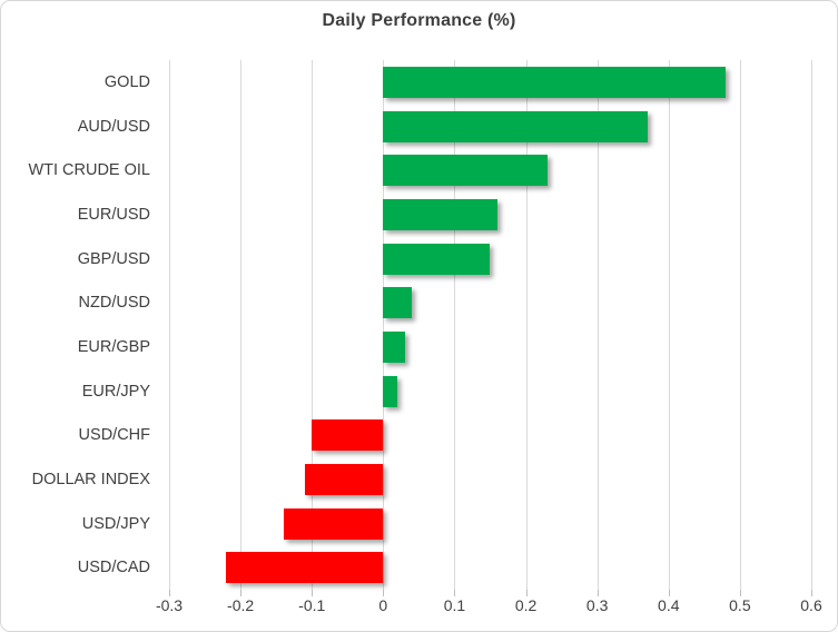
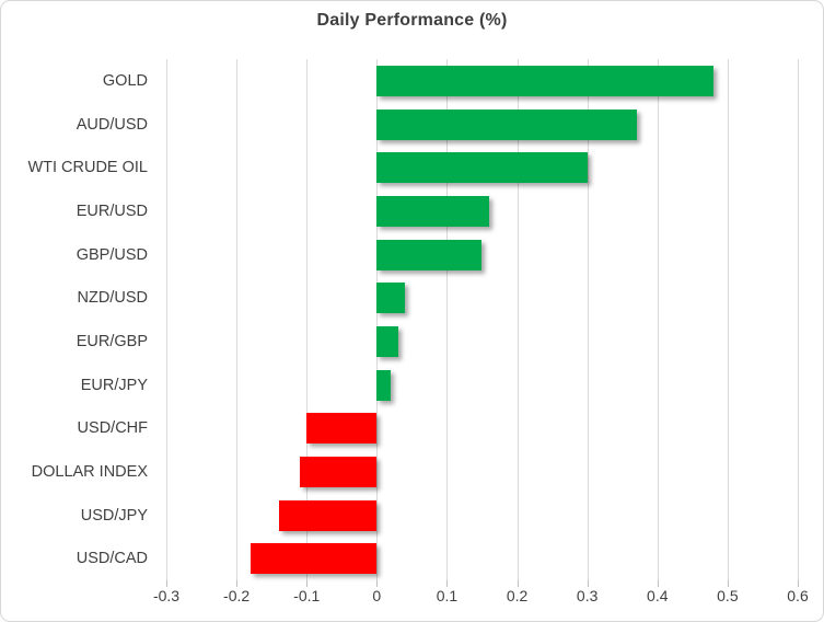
WTI CRUDE OIL: 0.23 -> 0.30
USD/CAD: -0.22 -> -0.18
